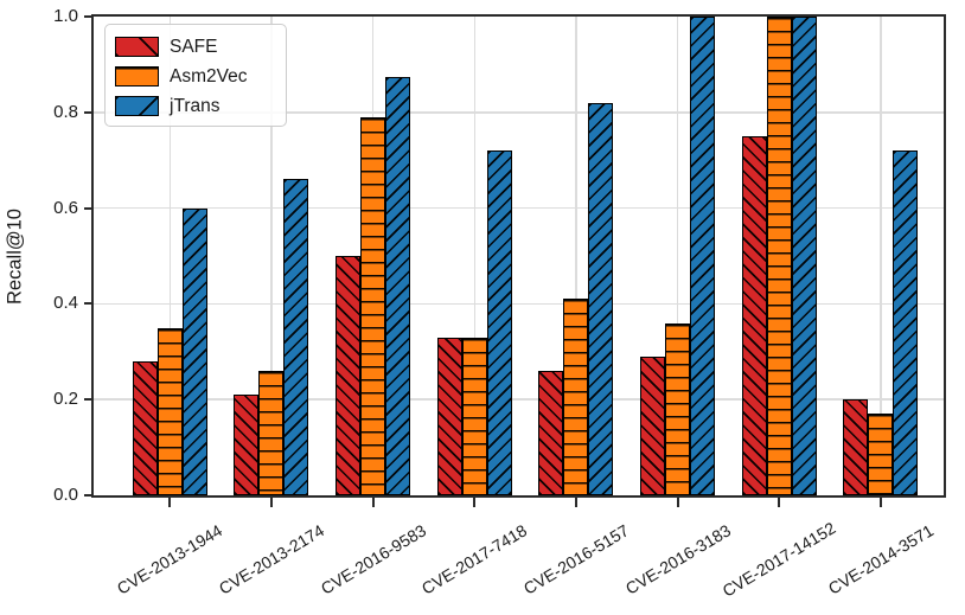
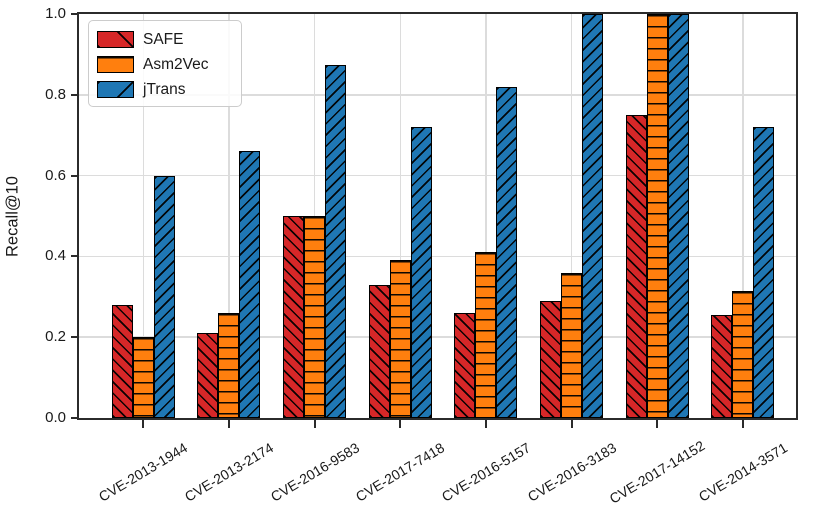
Asm2Vec/CVE-2013-1944: 0.35 -> 0.20
Asm2Vec/CVE-2016-9583: 0.79 -> 0.50
Asm2Vec/CVE-2017-7418: 0.33 -> 0.39
SAFE/CVE-2014-3571: 0.20 -> 0.26
Asm2Vec/CVE-2014-3571: 0.17 -> 0.32
